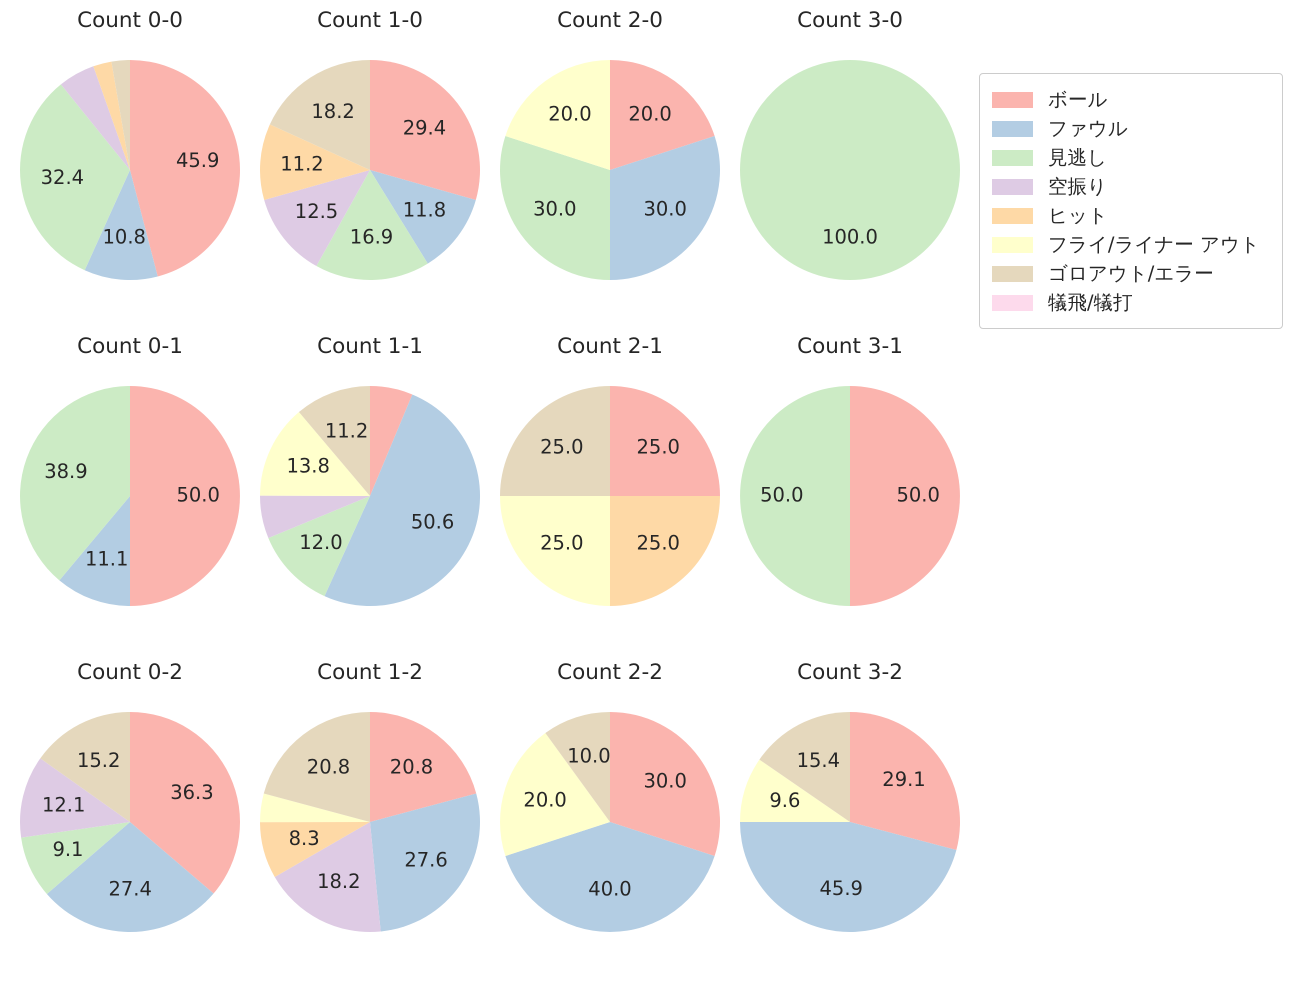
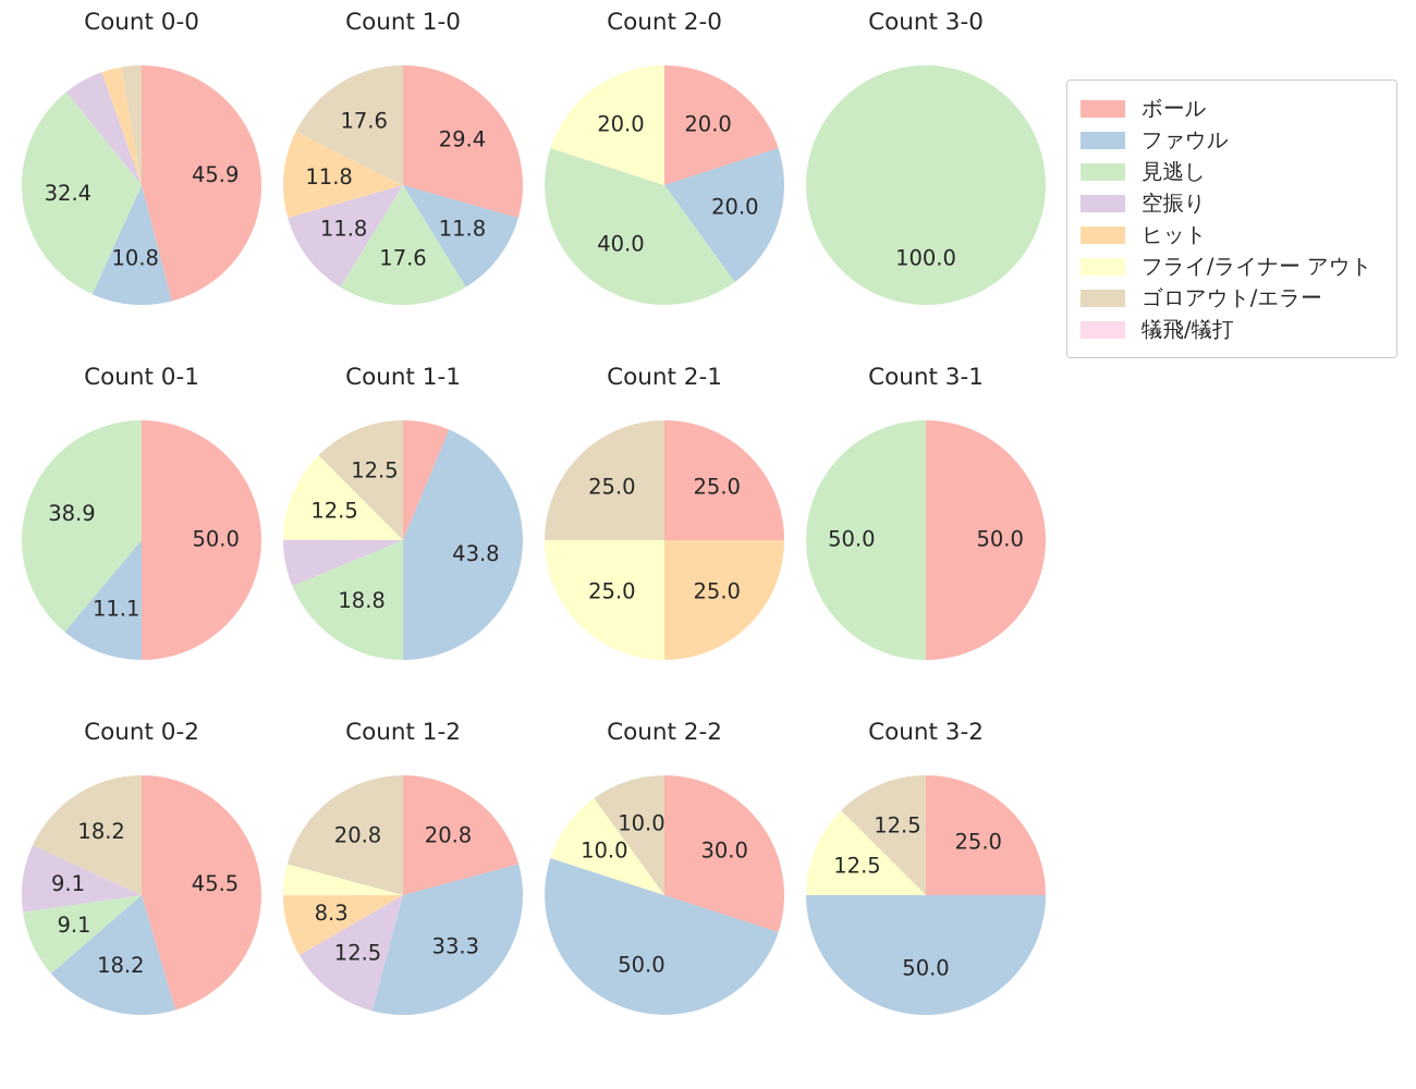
Count 1-0/見逃し: 16.9 -> 17.6
Count 1-0/空振り: 12.5 -> 11.8
Count 1-0/ヒット: 11.2 -> 11.8
Count 1-0/ゴロアウト/エラー: 18.2 -> 17.6
Count 2-0/ファウル: 30.0 -> 20.0
Count 2-0/見逃し: 30.0 -> 40.0
Count 1-1/ファウル: 50.6 -> 43.8
Count 1-1/見逃し: 12.0 -> 18.8
Count 1-1/フライ/ライナー アウト: 13.8 -> 12.5
Count 1-1/ゴロアウト/エラー: 11.2 -> 12.5
Count 0-2/ボール: 36.3 -> 45.5
Count 0-2/ファウル: 27.4 -> 18.2
Count 0-2/空振り: 12.1 -> 9.1
Count 0-2/ゴロアウト/エラー: 15.2 -> 18.2
Count 1-2/ファウル: 27.6 -> 33.3
Count 1-2/空振り: 18.2 -> 12.5
Count 2-2/ファウル: 40.0 -> 50.0
Count 2-2/フライ/ライナー アウト: 20.0 -> 10.0
Count 3-2/ボール: 29.1 -> 25.0
Count 3-2/ファウル: 45.9 -> 50.0
Count 3-2/フライ/ライナー アウト: 9.6 -> 12.5
Count 3-2/ゴロアウト/エラー: 15.4 -> 12.5
